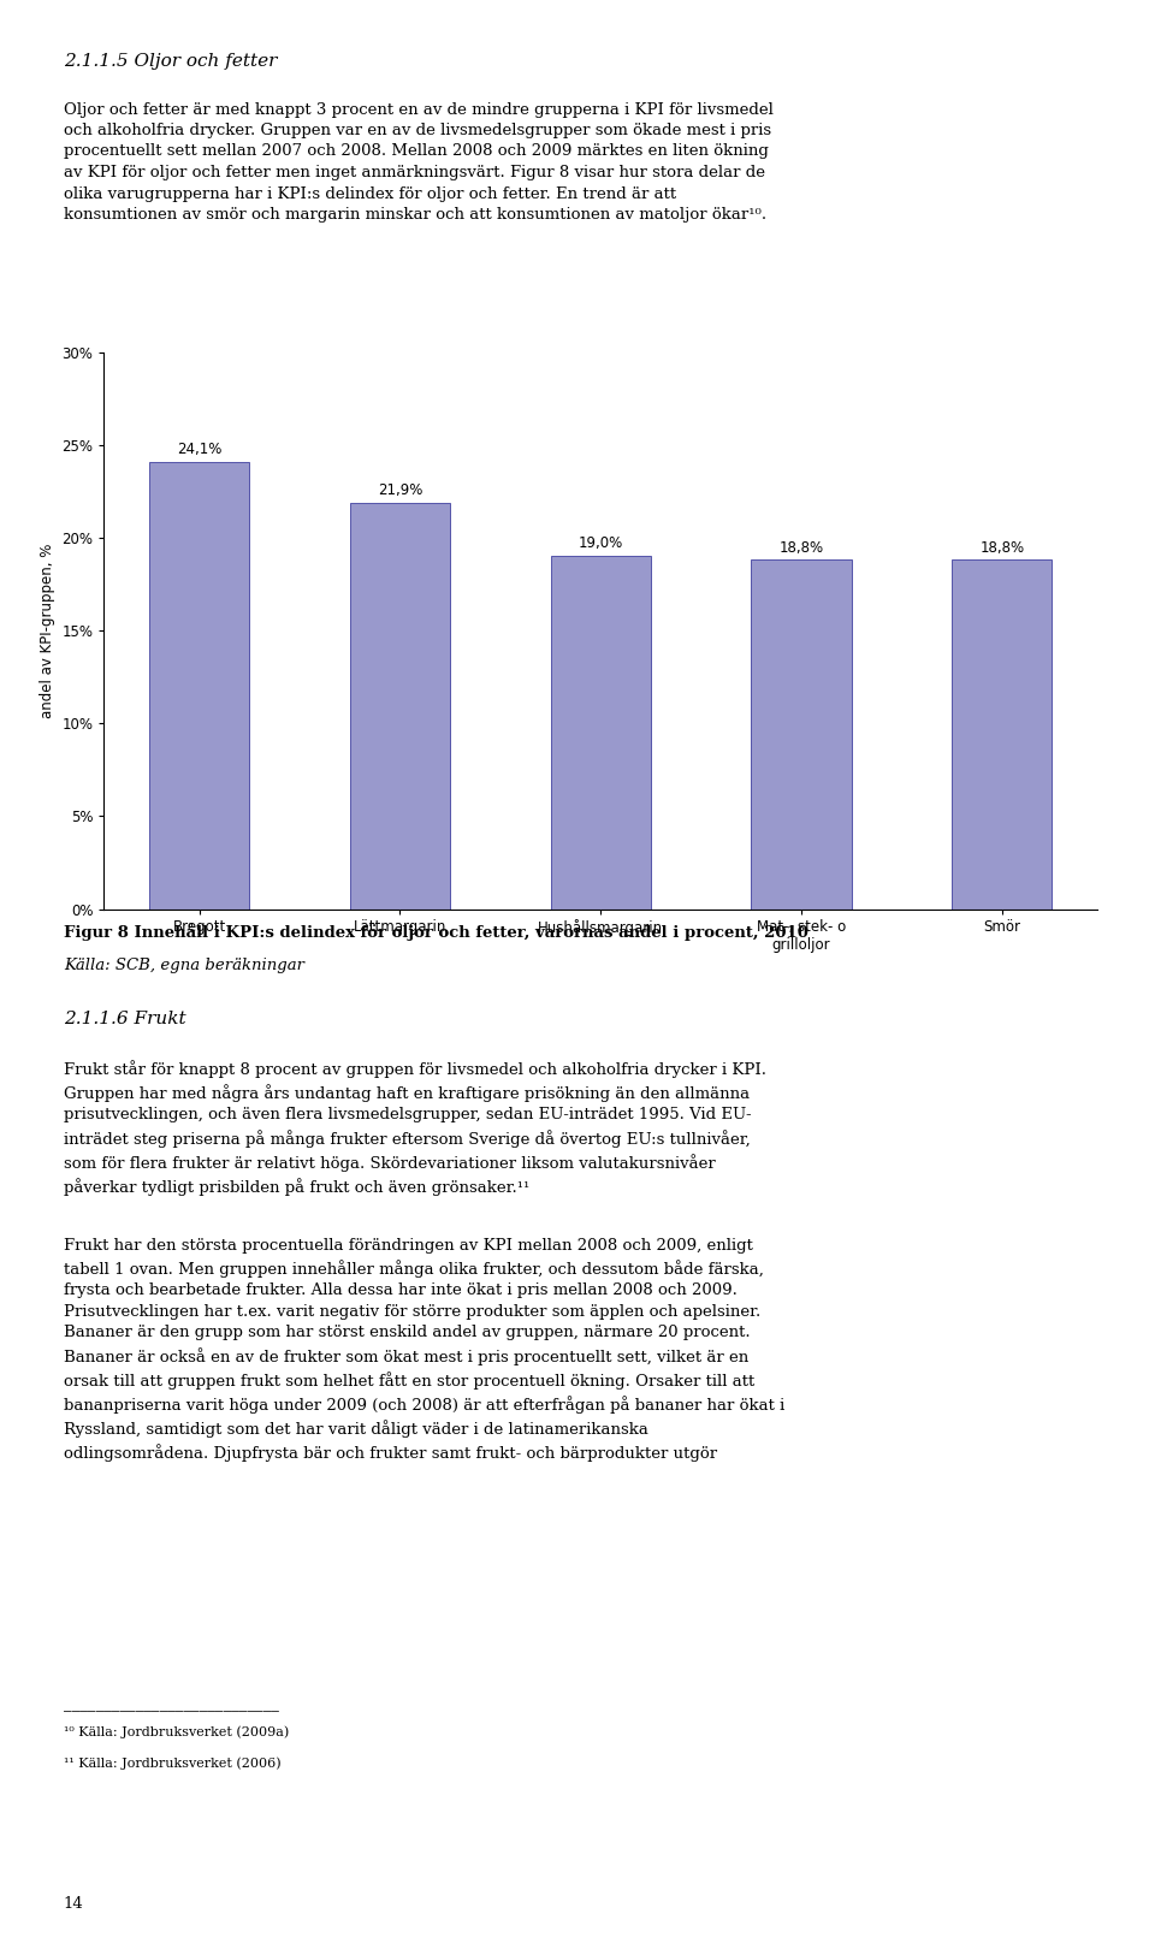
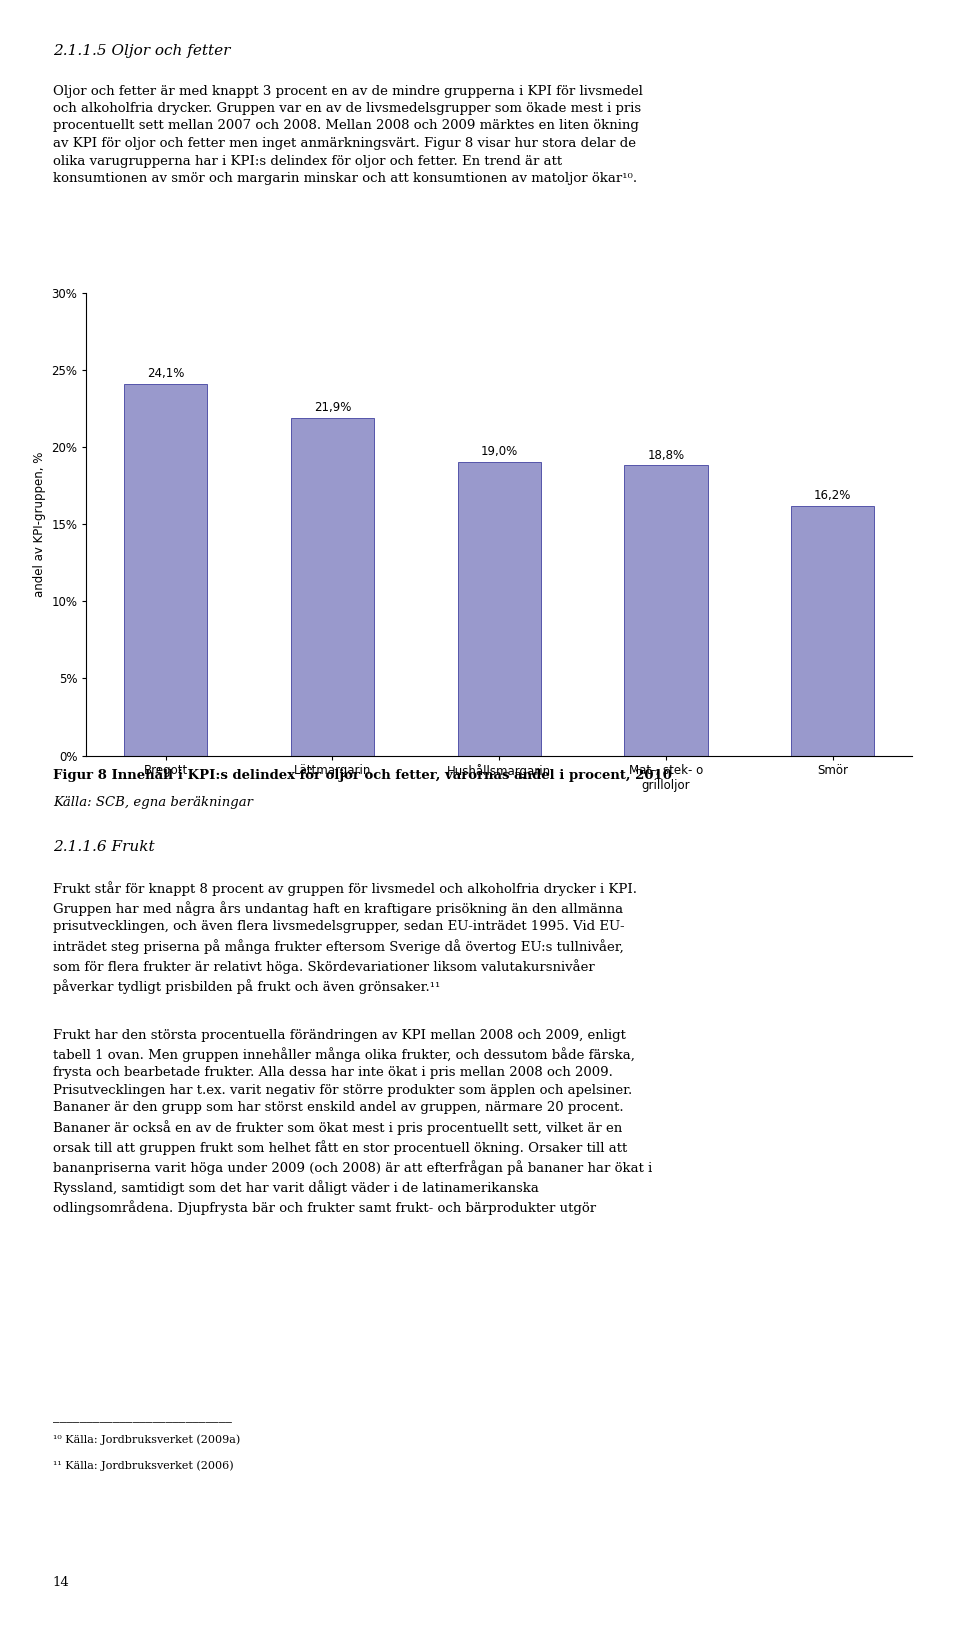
Smör: 18,8% -> 16,2%
